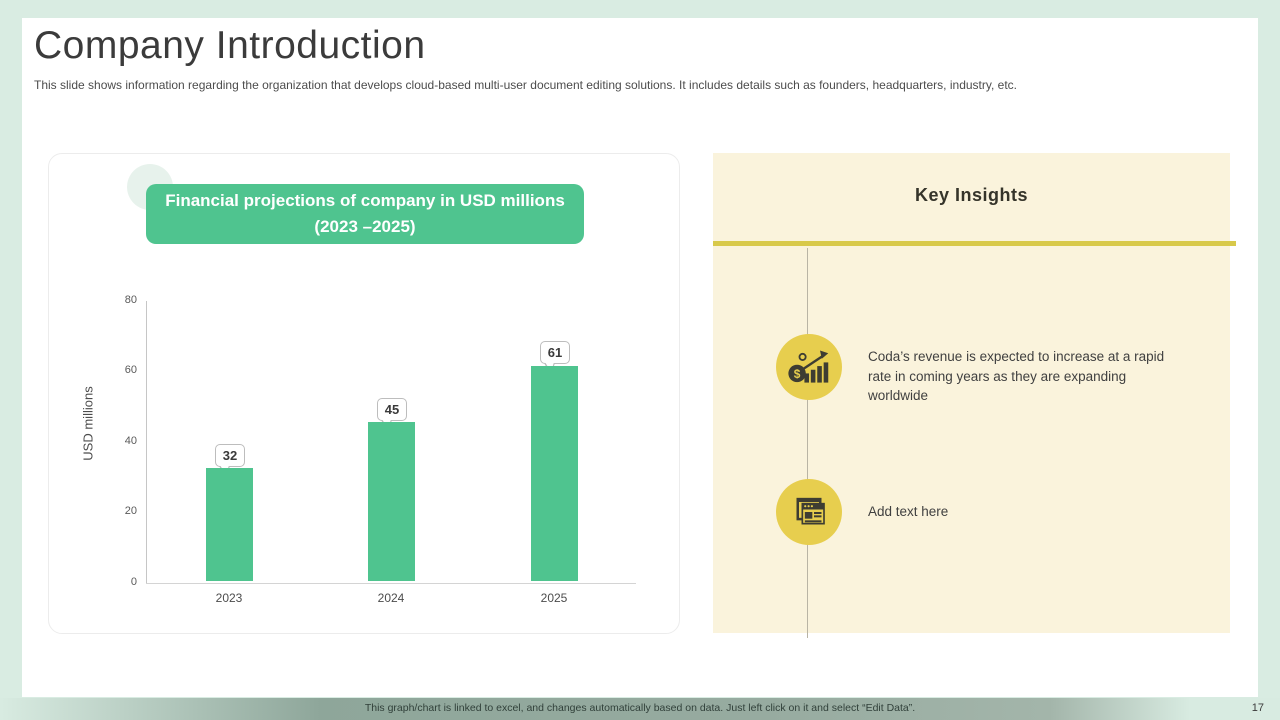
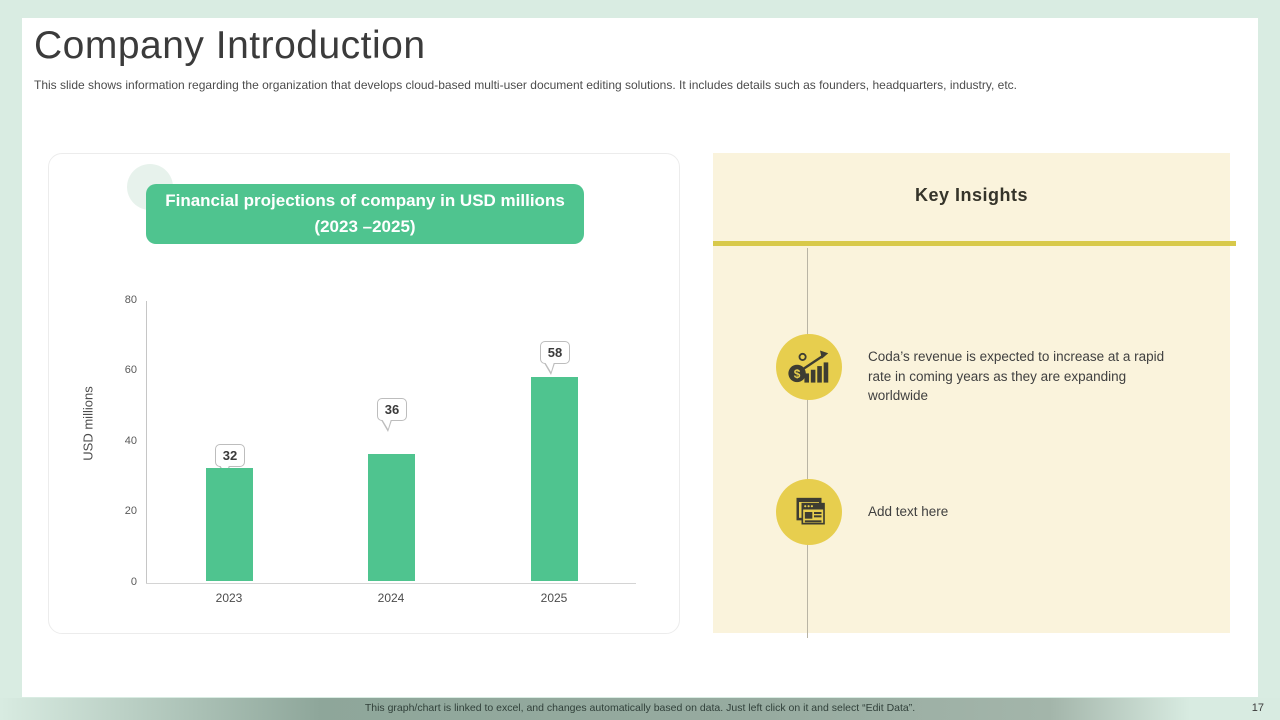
2024: 45 -> 36
2025: 61 -> 58
